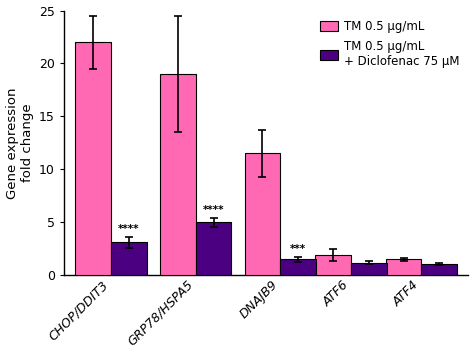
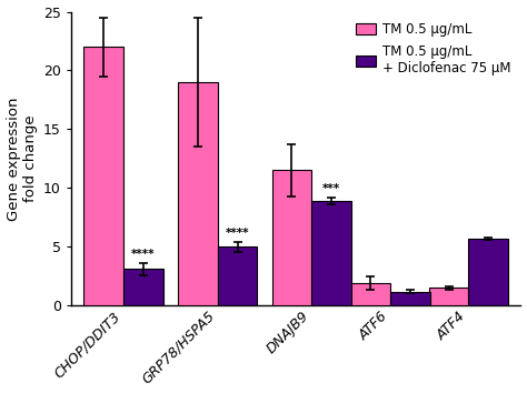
TM 0.5 μg/mL + Diclofenac 75 μM/DNAJB9: 1.5 -> 8.9
TM 0.5 μg/mL + Diclofenac 75 μM/ATF4: 1.1 -> 5.7
